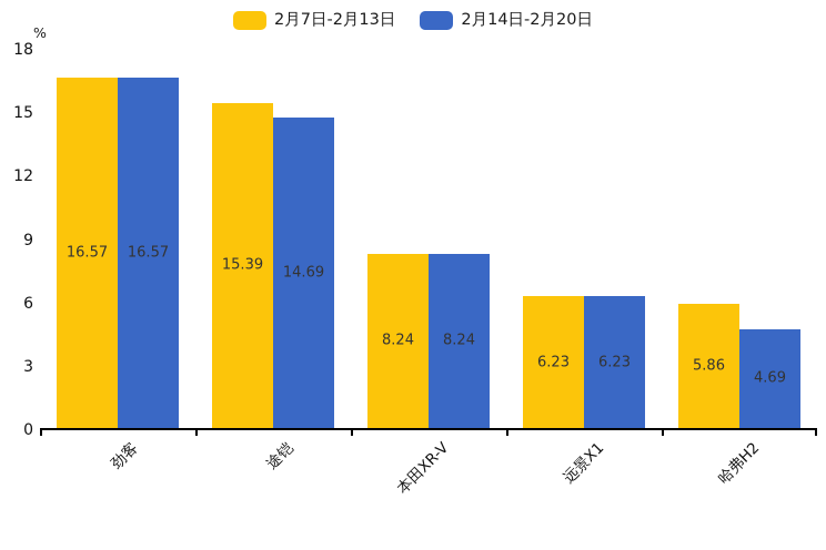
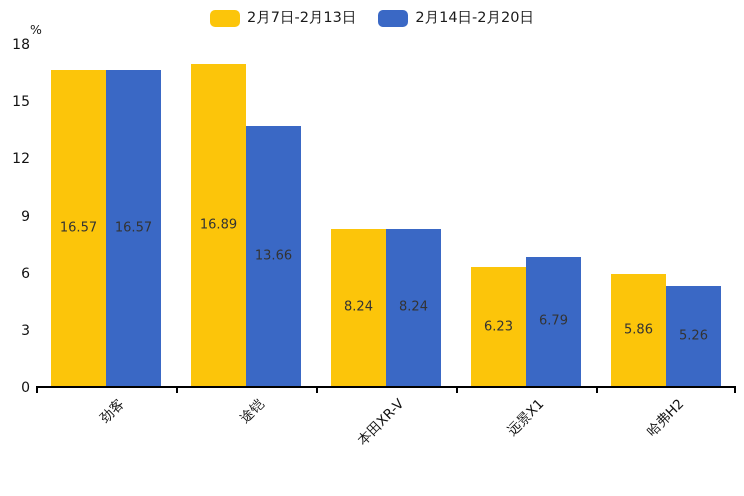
2月7日-2月13日/途铠: 15.39 -> 16.89
2月14日-2月20日/途铠: 14.69 -> 13.66
2月14日-2月20日/远景X1: 6.23 -> 6.79
2月14日-2月20日/哈弗H2: 4.69 -> 5.26
